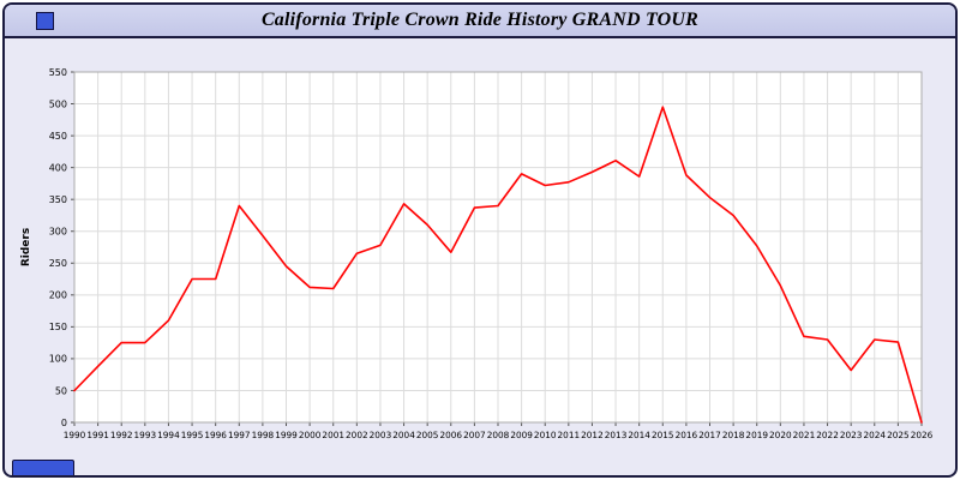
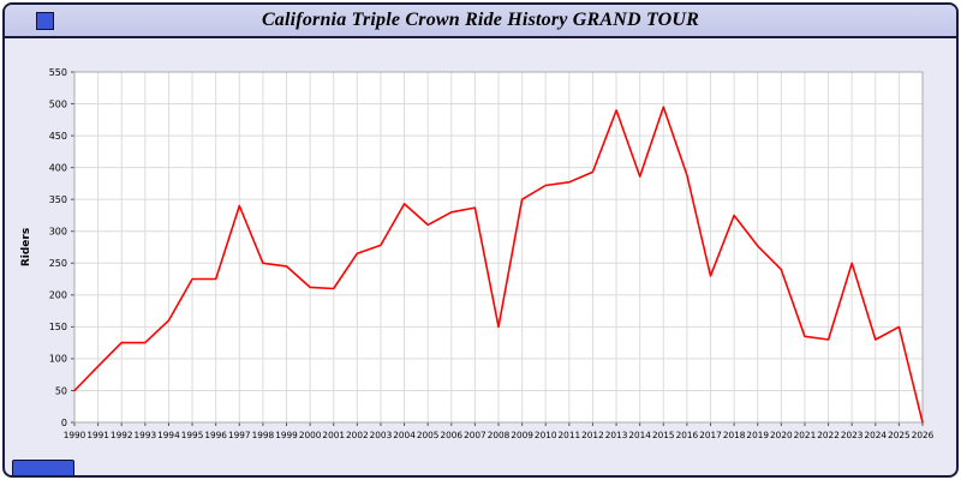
1998: 290 -> 250
2006: 270 -> 330
2008: 340 -> 150
2009: 390 -> 350
2013: 410 -> 490
2017: 350 -> 230
2020: 220 -> 240
2023: 80 -> 250
2025: 130 -> 150
